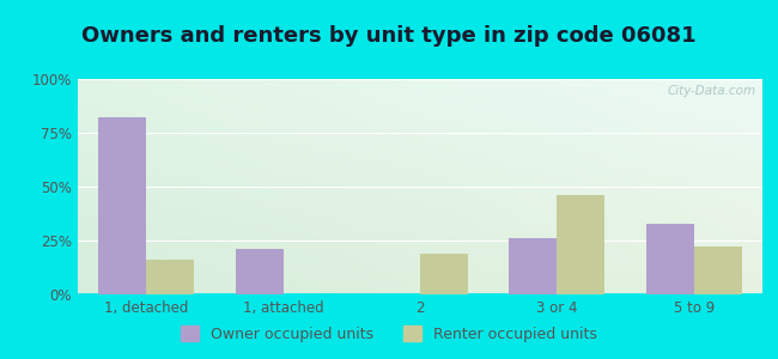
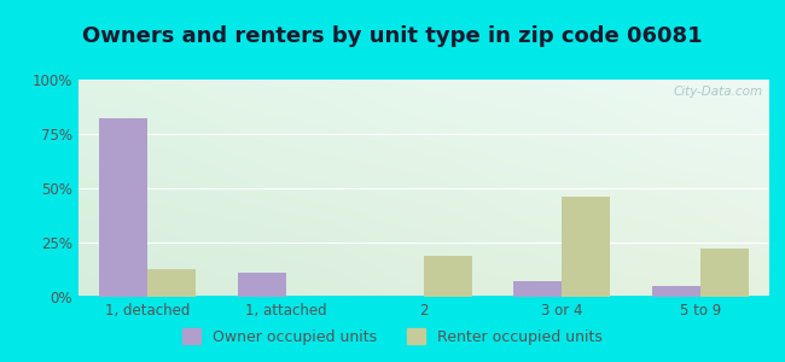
Renter occupied units/1, detached: 16% -> 13%
Owner occupied units/1, attached: 21% -> 11%
Owner occupied units/3 or 4: 26% -> 7%
Owner occupied units/5 to 9: 33% -> 5%
